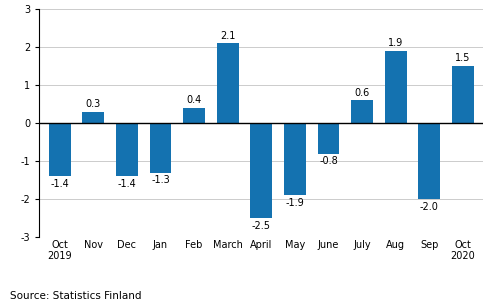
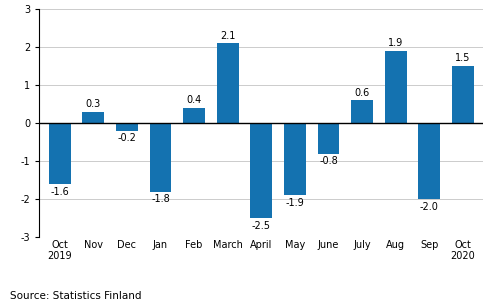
Oct 2019: -1.4 -> -1.6
Dec: -1.4 -> -0.2
Jan: -1.3 -> -1.8
